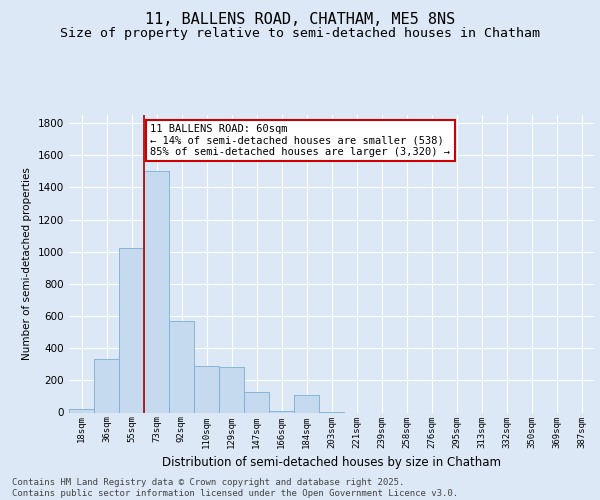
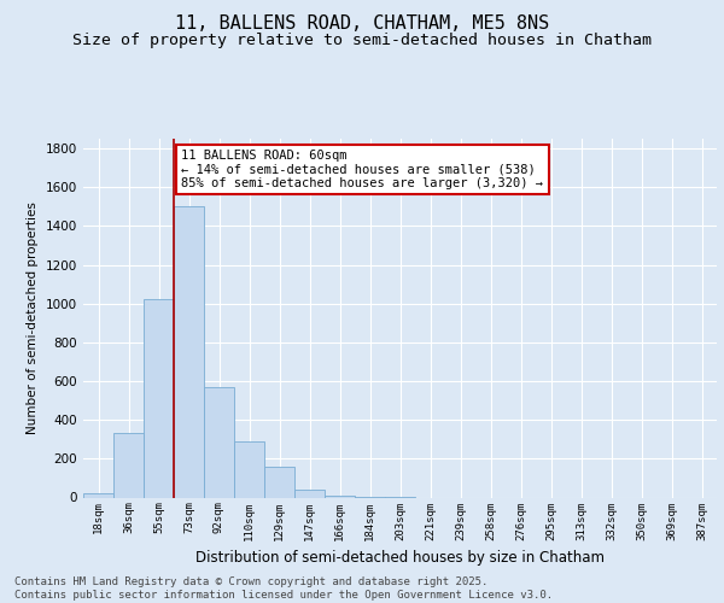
129sqm: 280 -> 160
147sqm: 130 -> 40
184sqm: 110 -> 0
